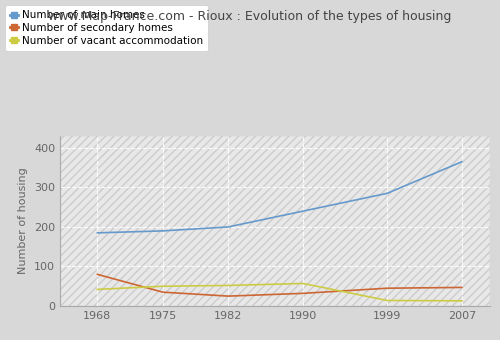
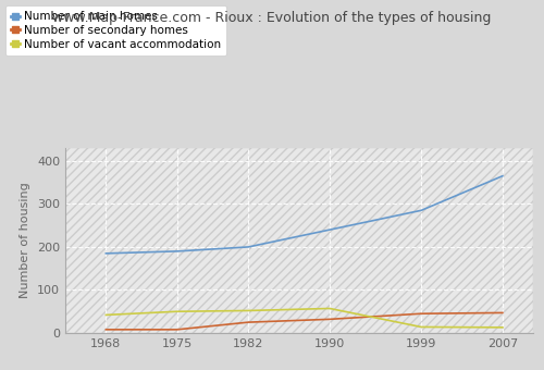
Number of secondary homes/1968: 80 -> 8
Number of secondary homes/1975: 35 -> 8
